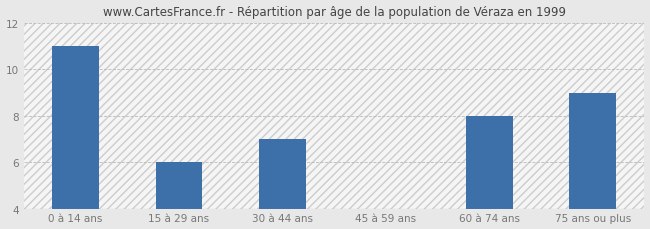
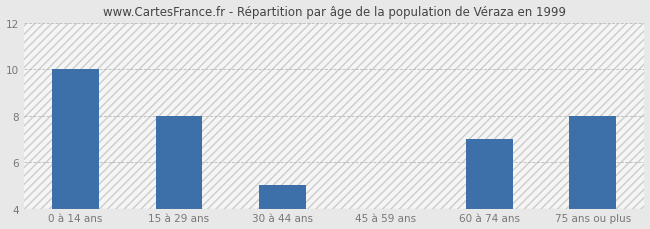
0 à 14 ans: 11.00 -> 10.00
15 à 29 ans: 6.00 -> 8.00
30 à 44 ans: 7.00 -> 5.00
60 à 74 ans: 8.00 -> 7.00
75 ans ou plus: 9.00 -> 8.00
